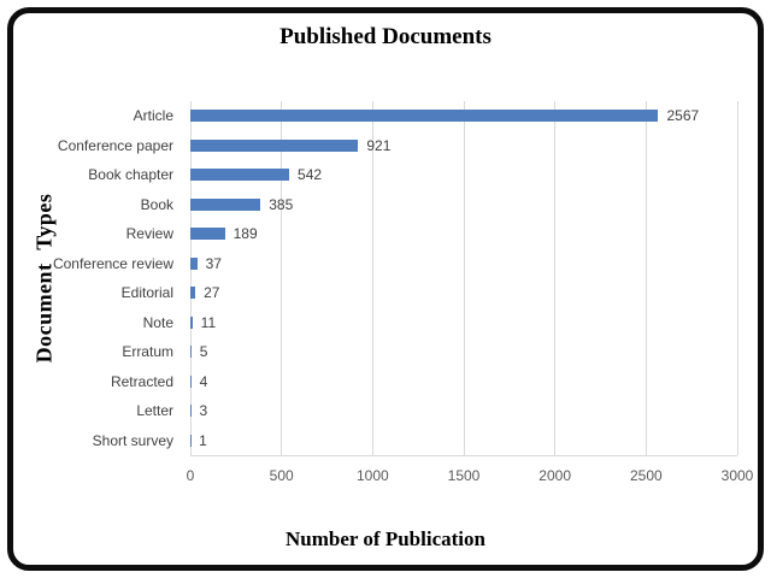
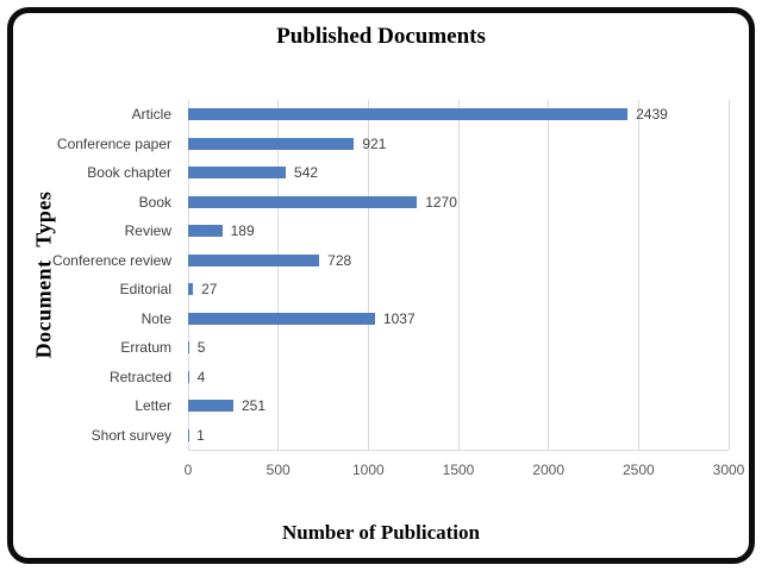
Article: 2567 -> 2439
Book: 385 -> 1270
Conference review: 37 -> 728
Note: 11 -> 1037
Letter: 3 -> 251
